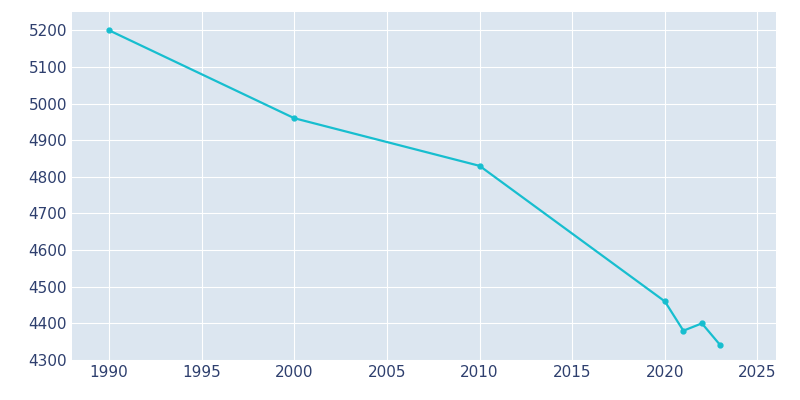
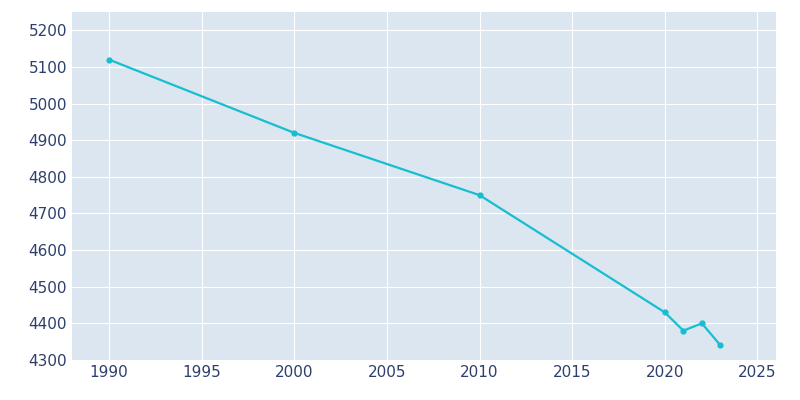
1990: 5200 -> 5120
2000: 4960 -> 4920
2010: 4830 -> 4750
2020: 4460 -> 4430
